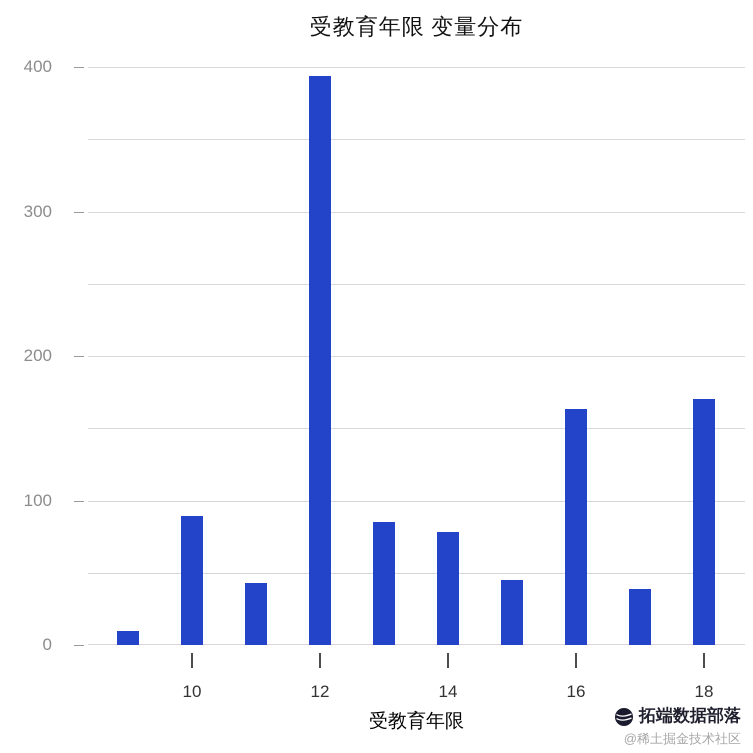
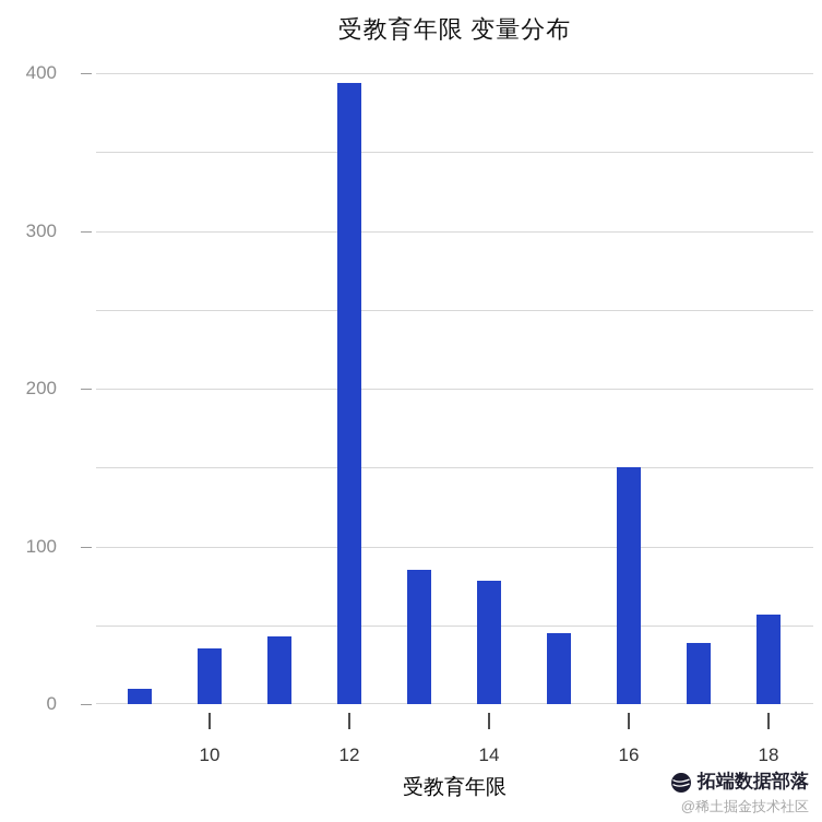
10: 89 -> 35
16: 163 -> 150
18: 170 -> 57
